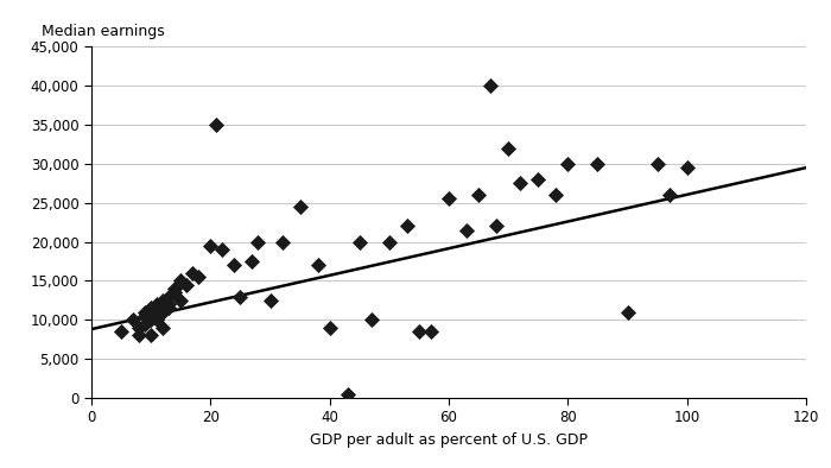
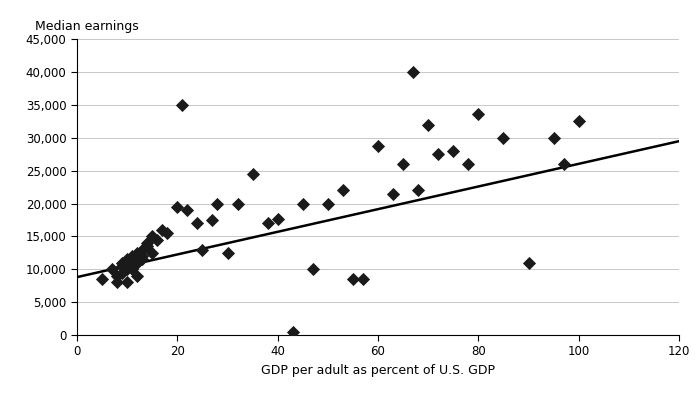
40: 9,000 -> 17,600
60: 25,500 -> 28,800
80: 30,000 -> 33,600
100: 29,500 -> 32,600
